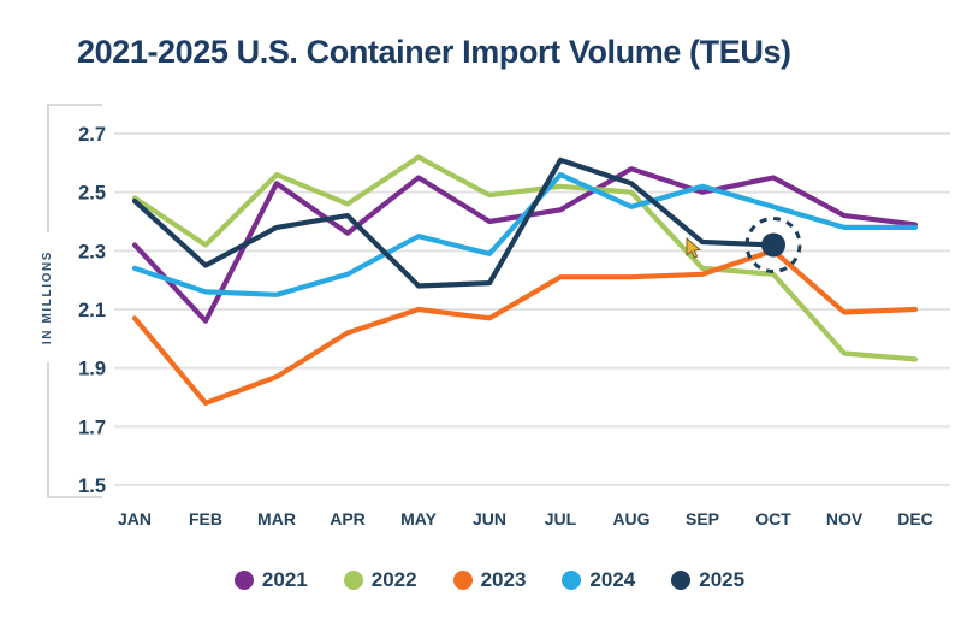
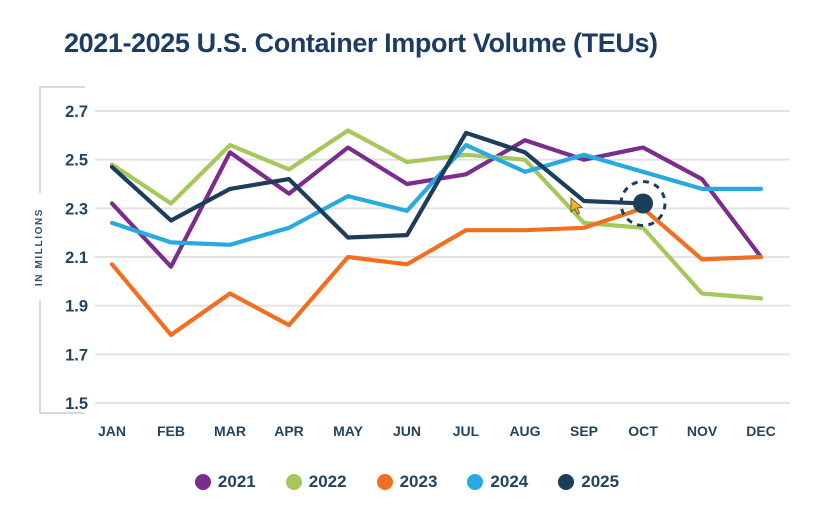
2023/MAR: 1.87 -> 1.95
2023/APR: 2.02 -> 1.82
2021/DEC: 2.39 -> 2.10
